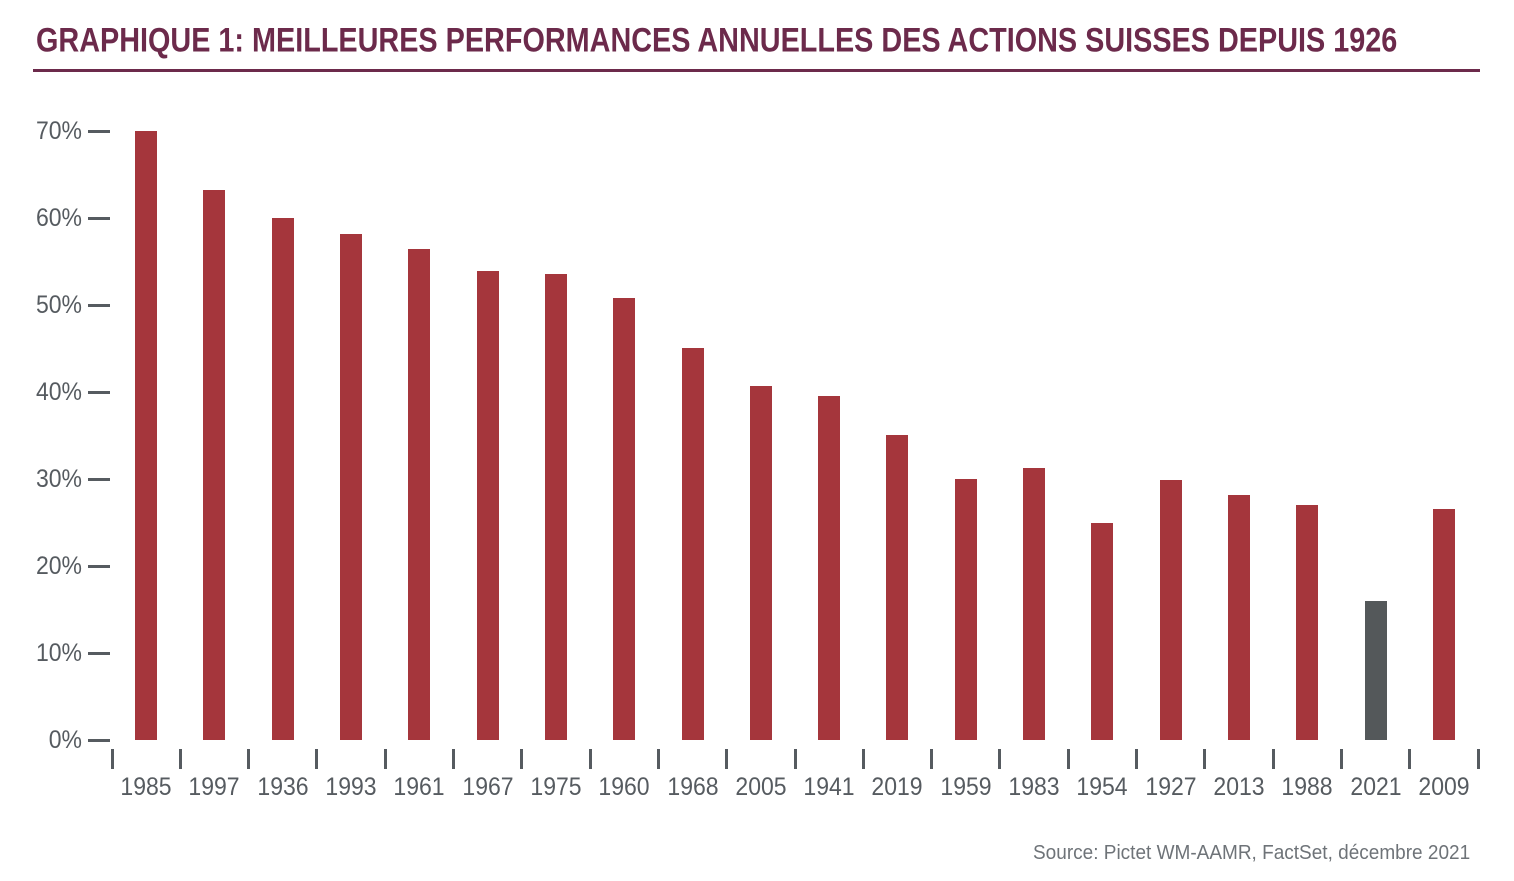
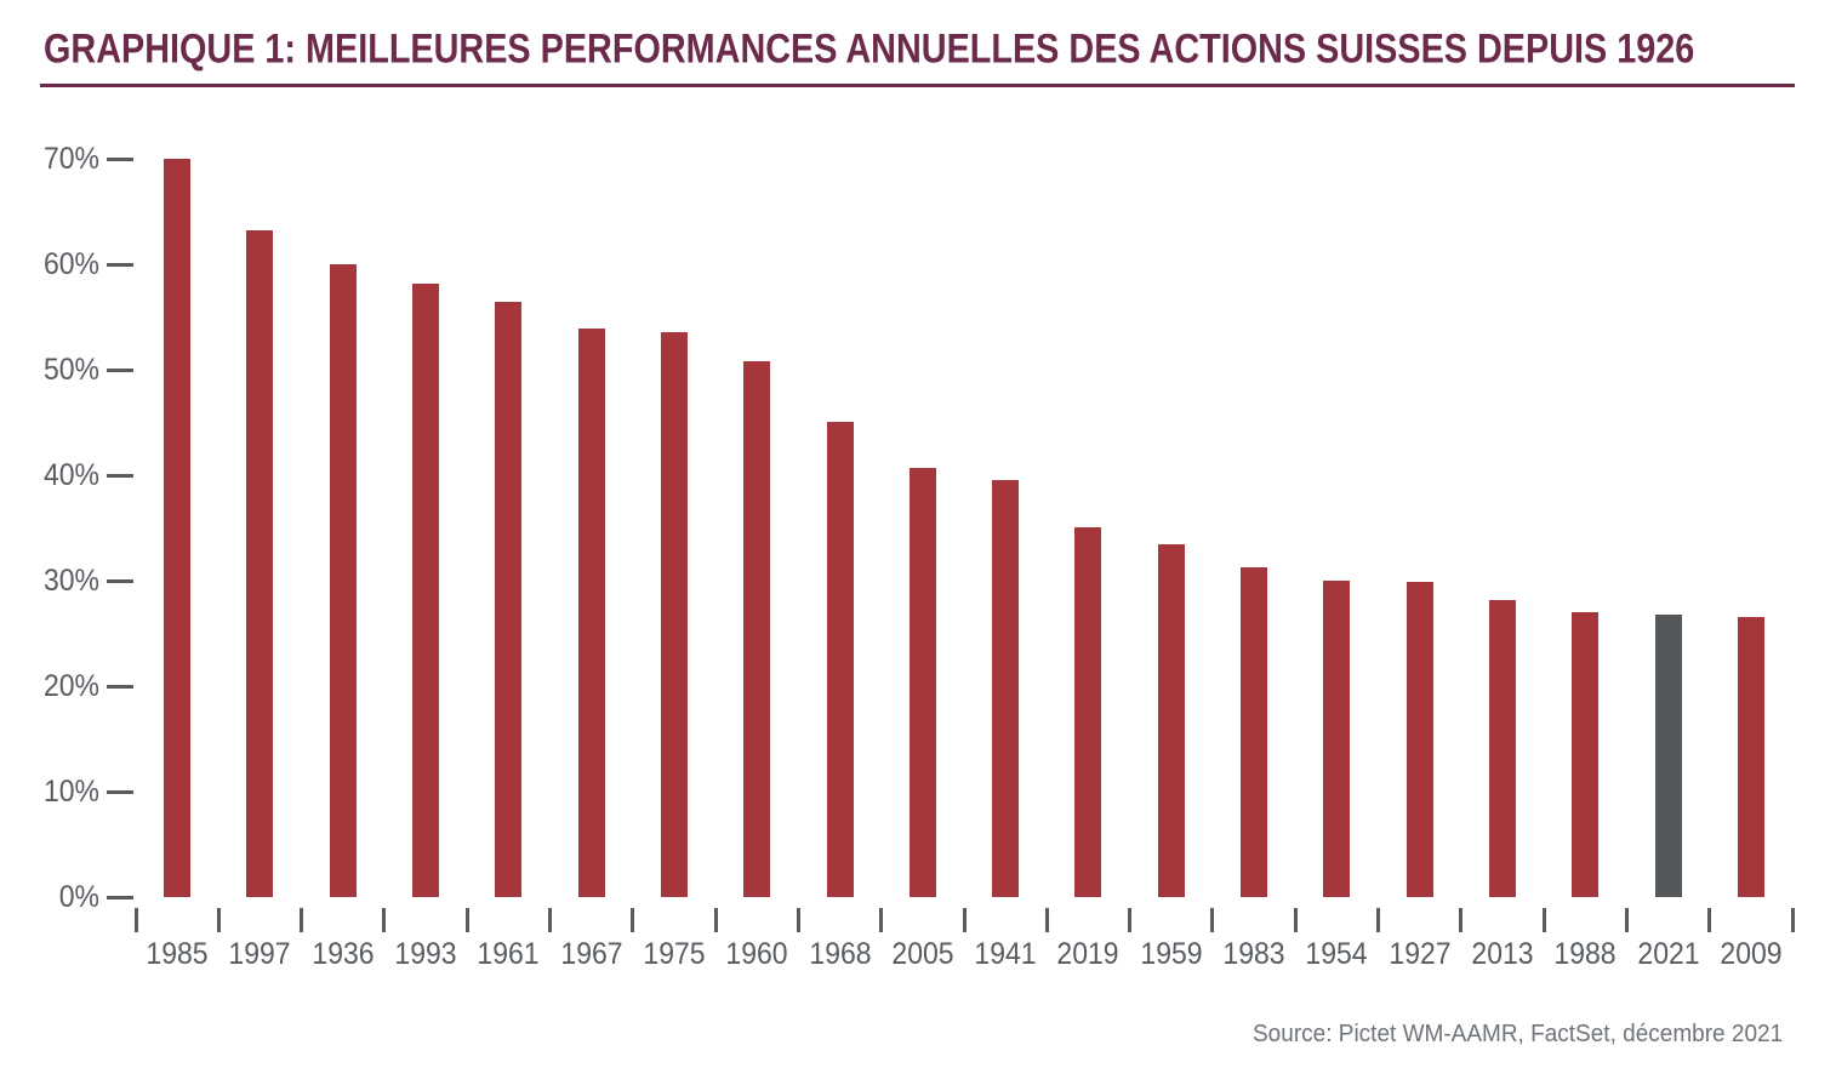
1959: 30% -> 33%
1954: 25% -> 30%
2021: 16% -> 27%
